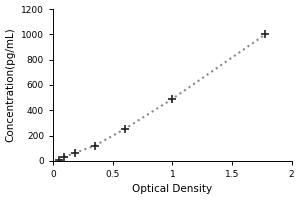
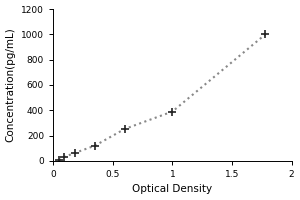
1: 490 -> 390
